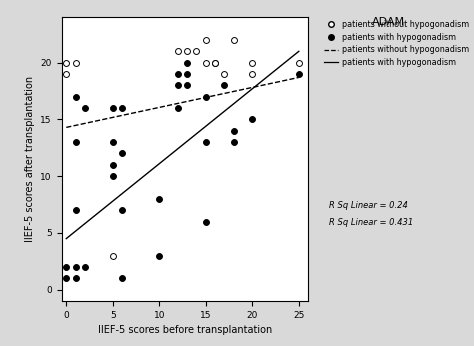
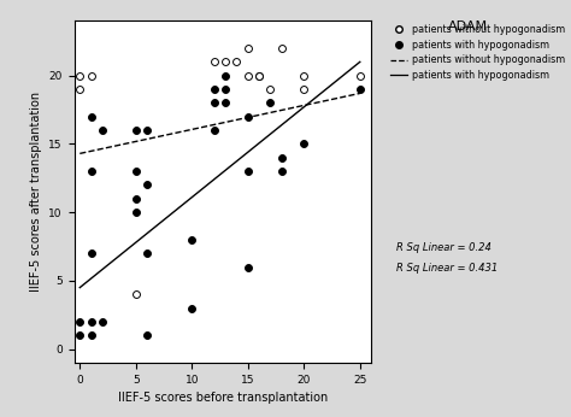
patients without hypogonadism/5: 3 -> 4
